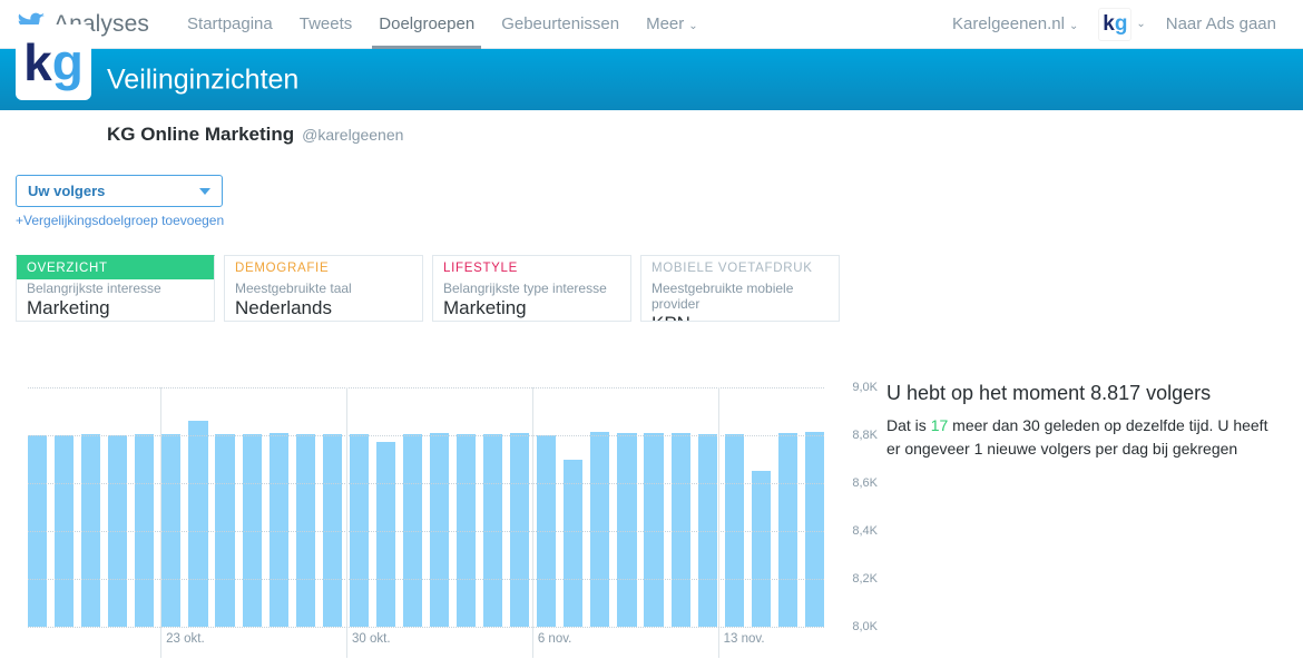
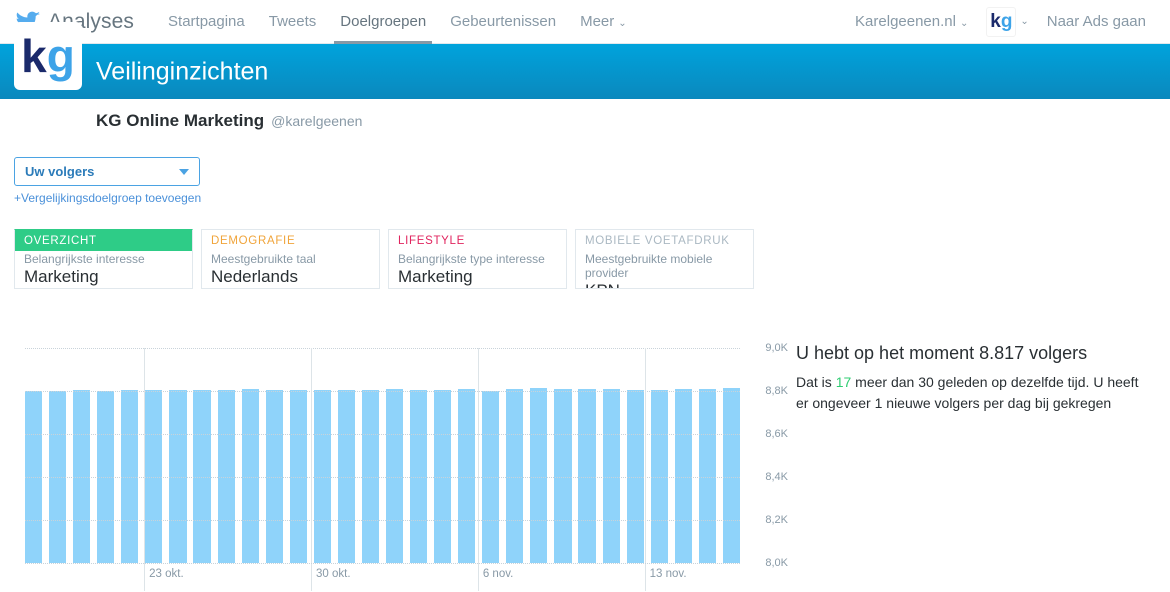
23 okt.: 8,86K -> 8,80K
30 okt.: 8,77K -> 8,80K
6 nov.: 8,70K -> 8,81K
13 nov.: 8,65K -> 8,81K
